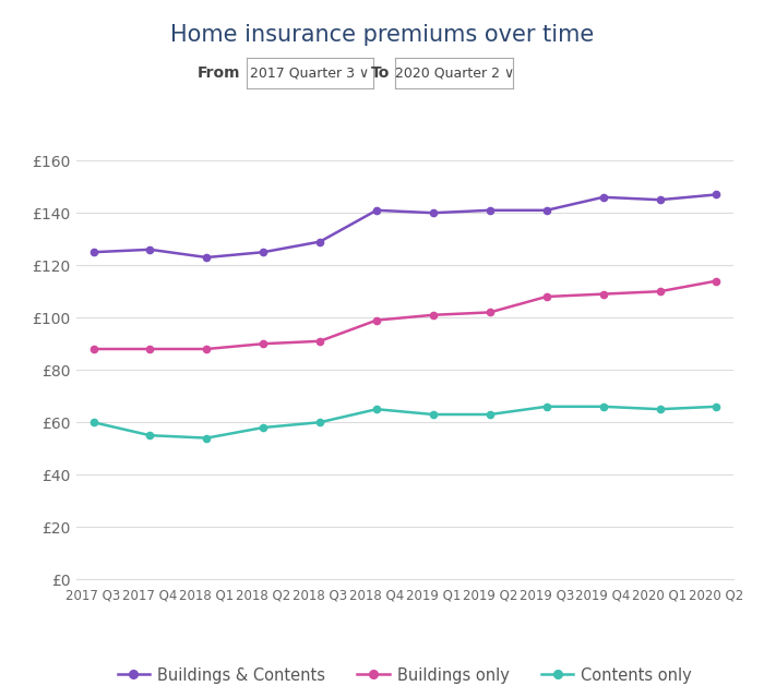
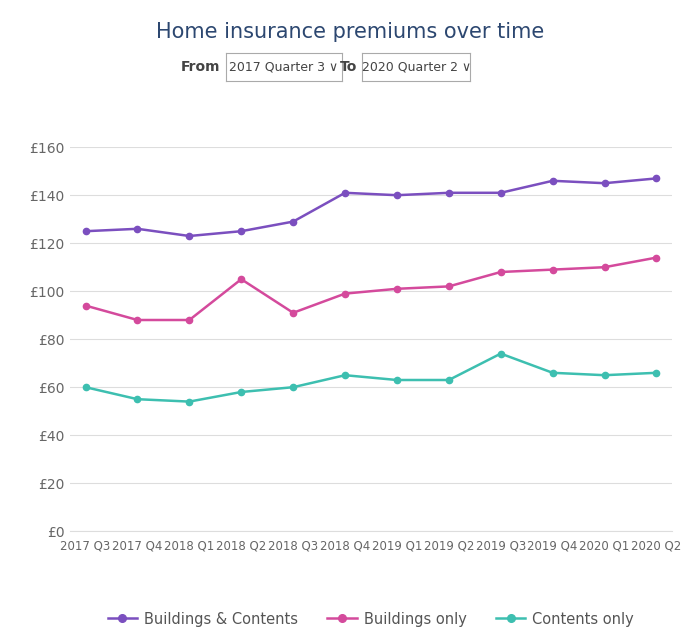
Buildings only/2017 Q3: £88 -> £94
Buildings only/2018 Q2: £90 -> £105
Contents only/2019 Q3: £66 -> £74
